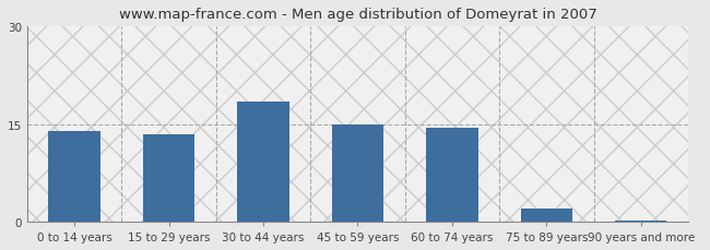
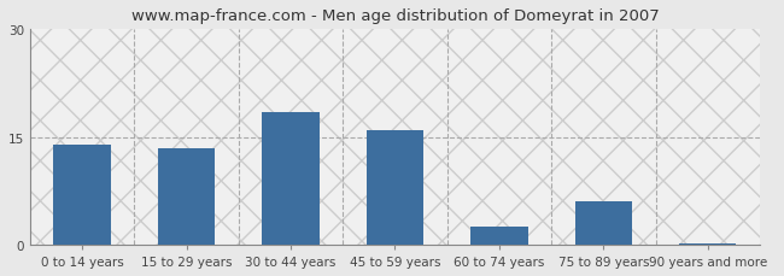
45 to 59 years: 15.0 -> 16.0
60 to 74 years: 14.5 -> 2.6
75 to 89 years: 2.0 -> 6.0
